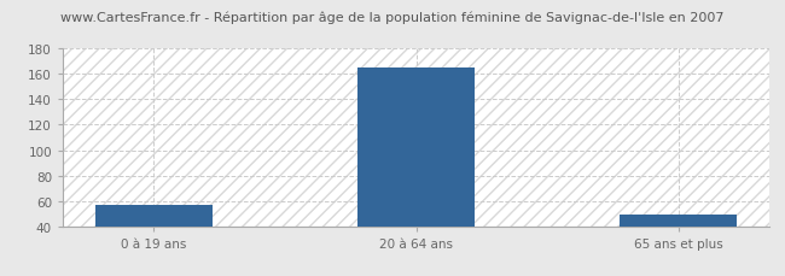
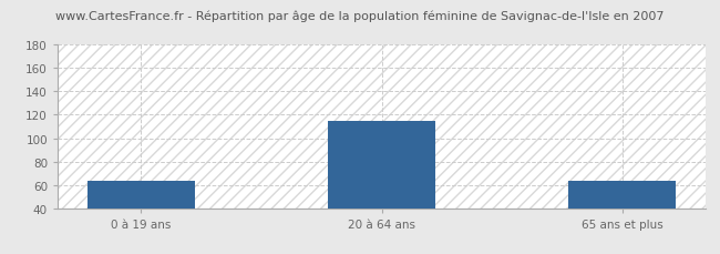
0 à 19 ans: 57 -> 63
20 à 64 ans: 165 -> 115
65 ans et plus: 49 -> 63
